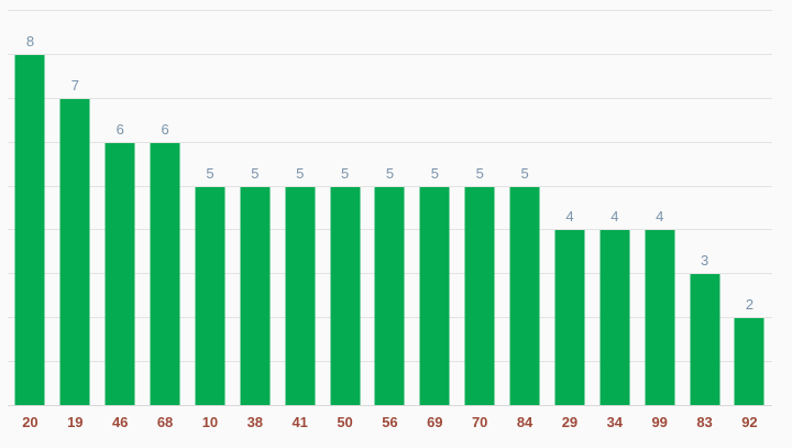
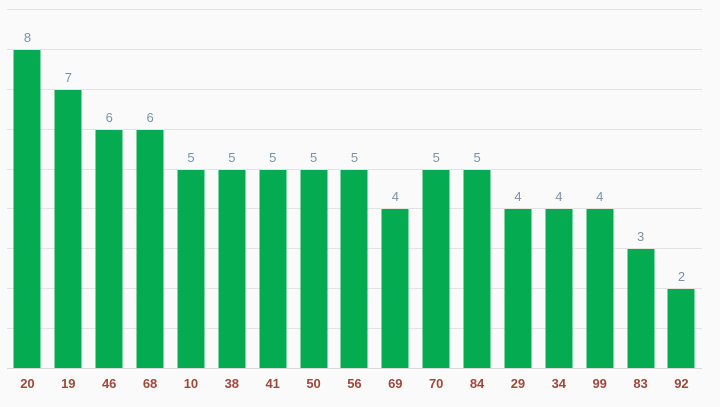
69: 5 -> 4
